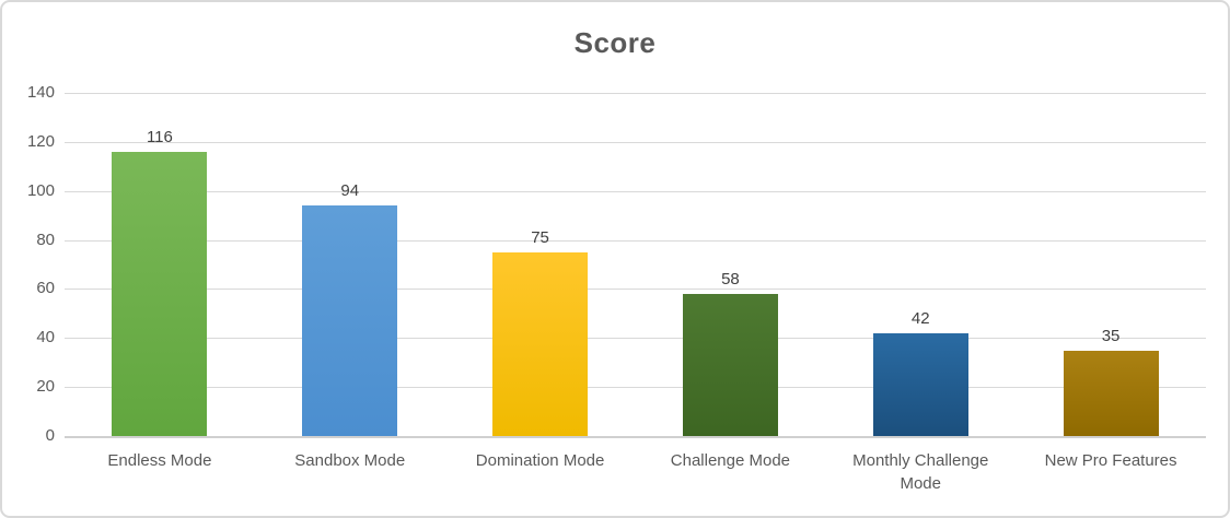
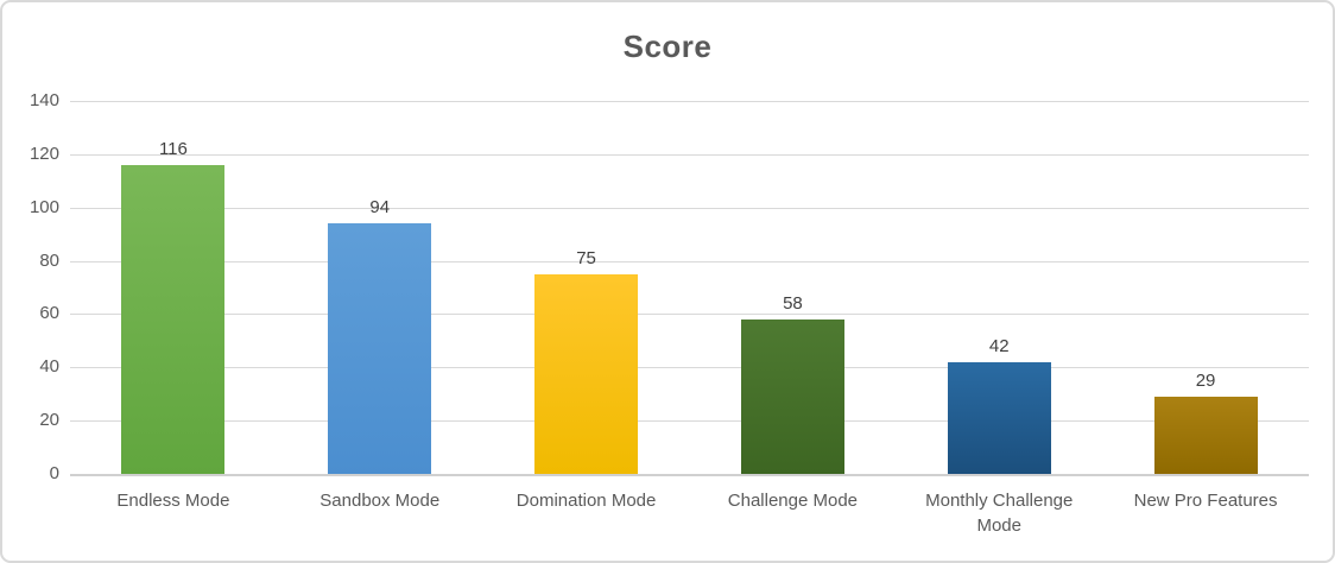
New Pro Features: 35 -> 29
